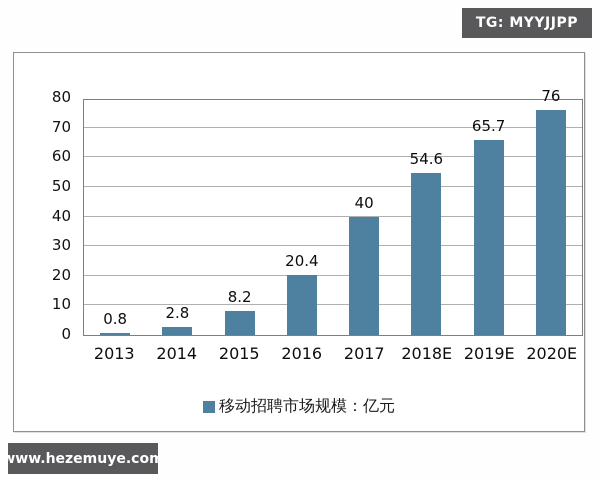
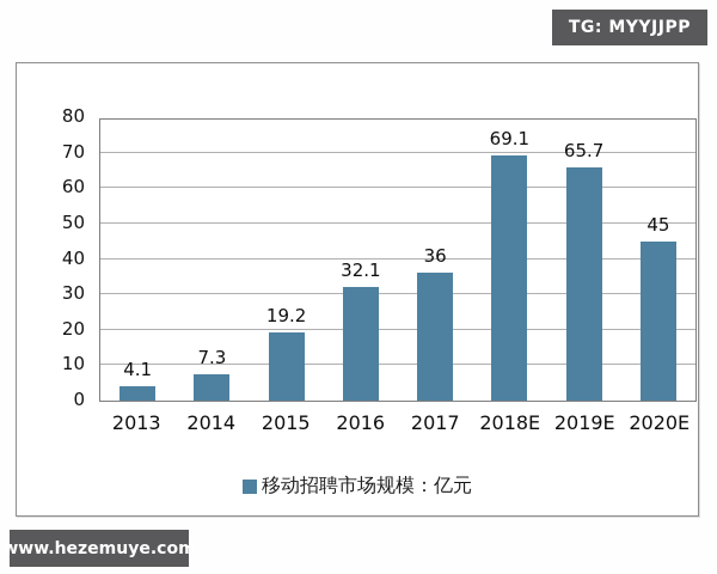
2013: 0.8 -> 4.1
2014: 2.8 -> 7.3
2015: 8.2 -> 19.2
2016: 20.4 -> 32.1
2017: 40 -> 36
2018E: 54.6 -> 69.1
2020E: 76 -> 45
